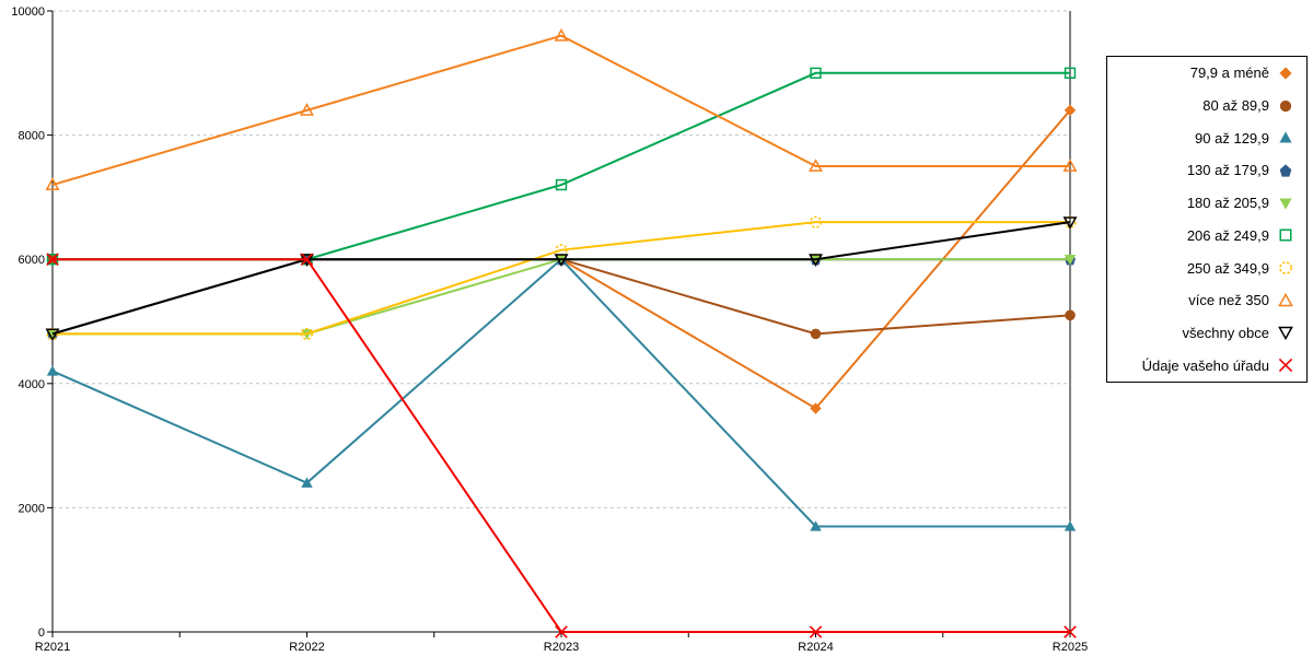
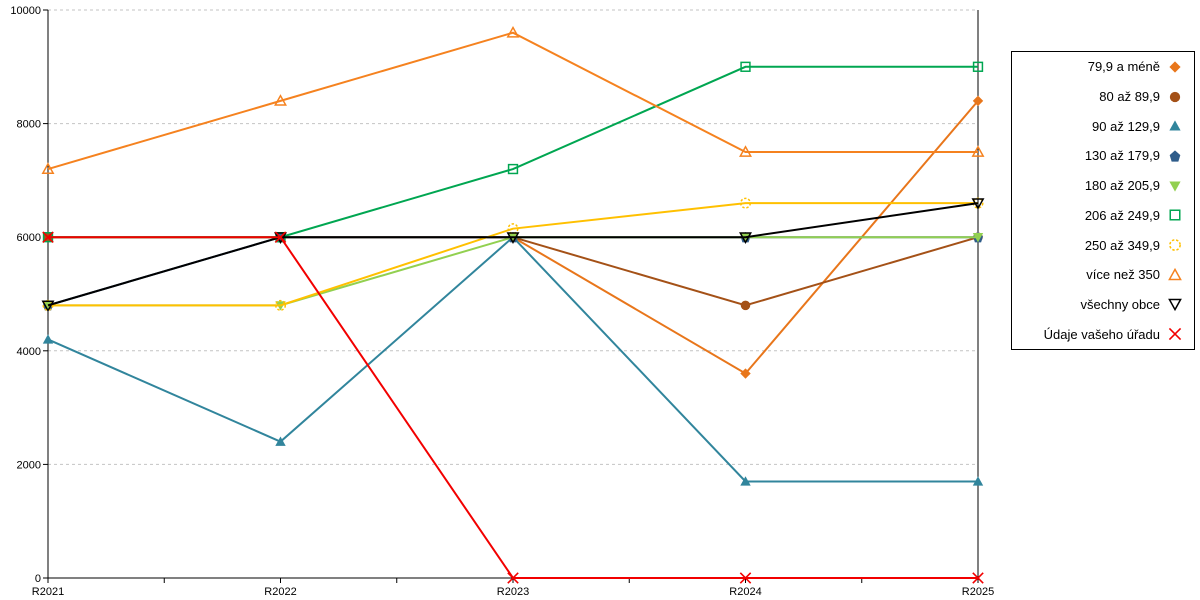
80 až 89,9/R2025: 5100 -> 6000
